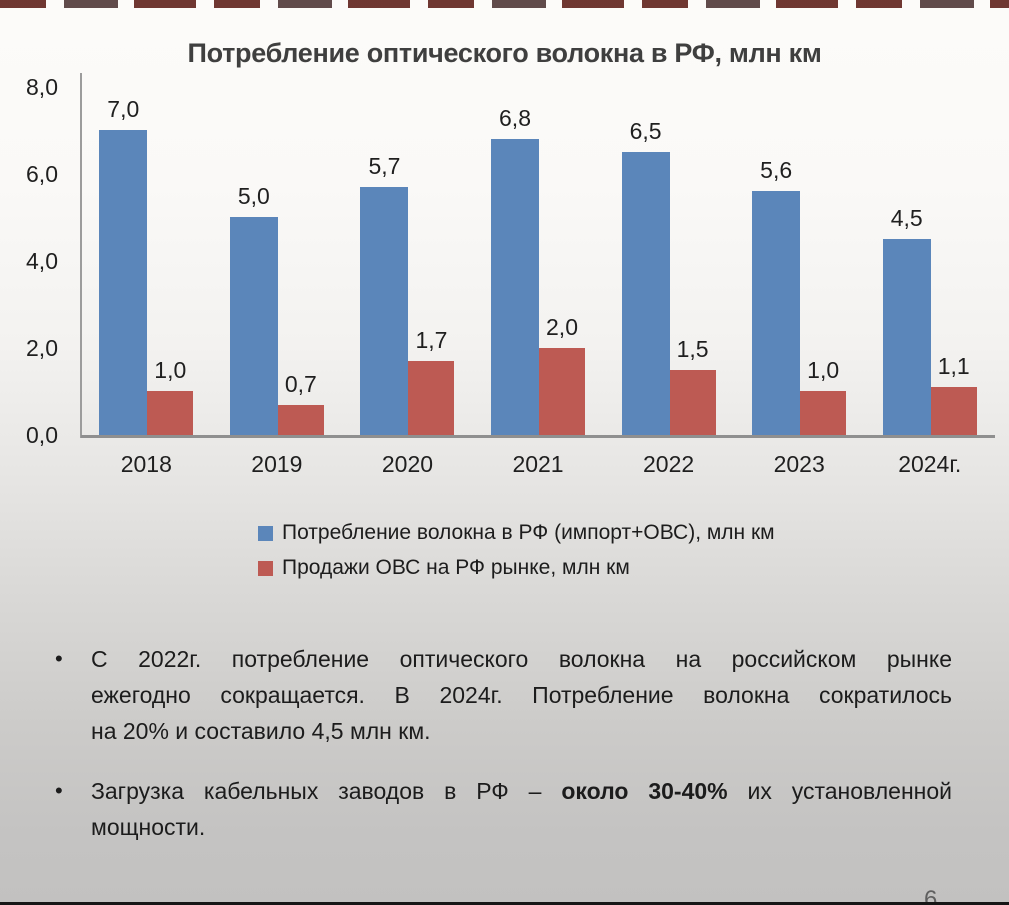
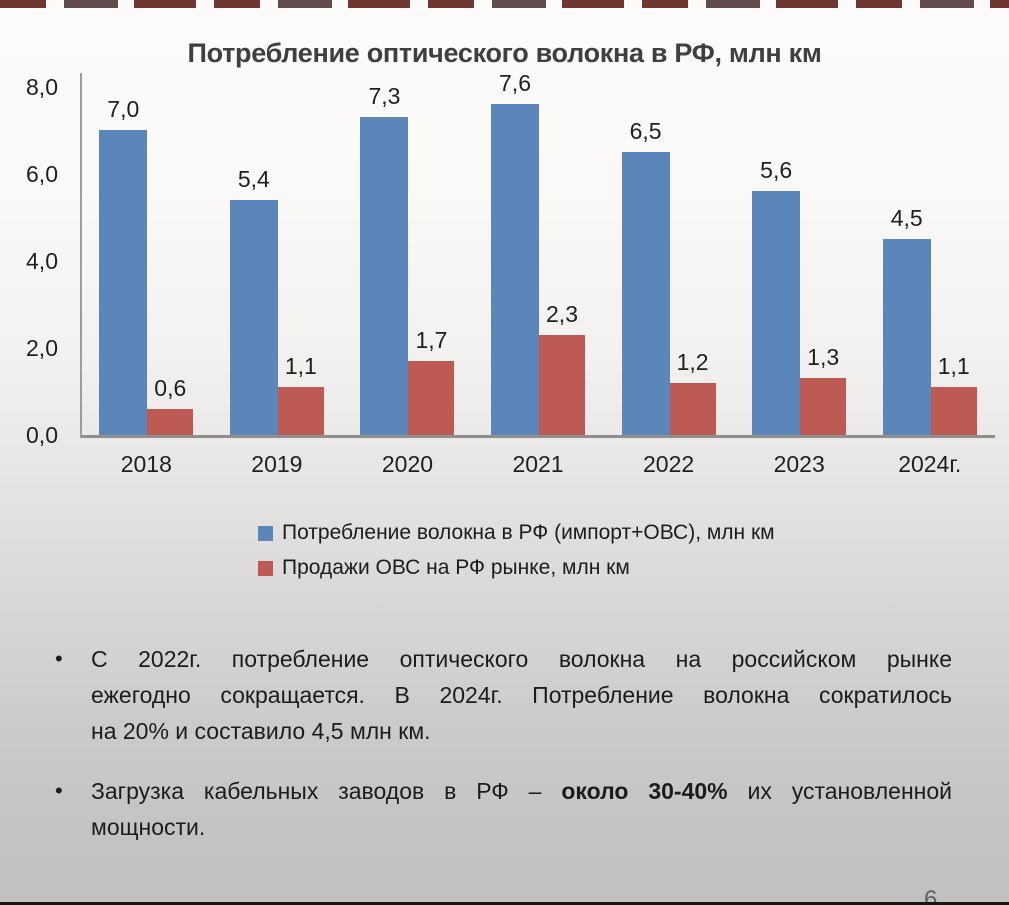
Продажи ОВС на РФ рынке, млн км/2018: 1,0 -> 0,6
Потребление волокна в РФ (импорт+ОВС), млн км/2019: 5,0 -> 5,4
Продажи ОВС на РФ рынке, млн км/2019: 0,7 -> 1,1
Потребление волокна в РФ (импорт+ОВС), млн км/2020: 5,7 -> 7,3
Потребление волокна в РФ (импорт+ОВС), млн км/2021: 6,8 -> 7,6
Продажи ОВС на РФ рынке, млн км/2021: 2,0 -> 2,3
Продажи ОВС на РФ рынке, млн км/2022: 1,5 -> 1,2
Продажи ОВС на РФ рынке, млн км/2023: 1,0 -> 1,3
